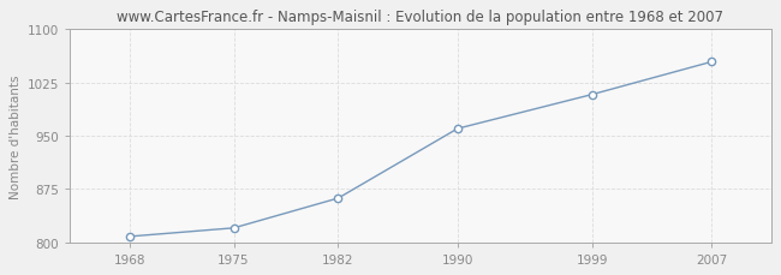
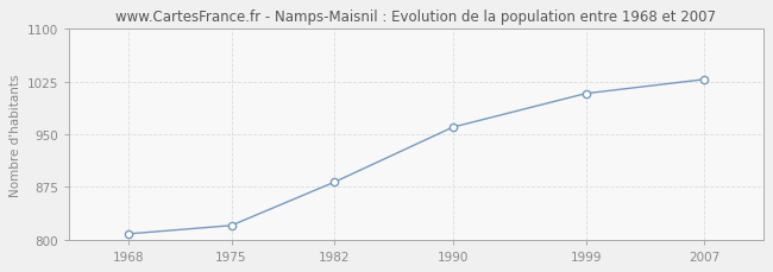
1982: 862 -> 882
2007: 1054 -> 1028
